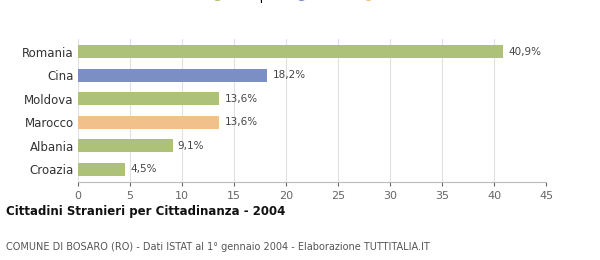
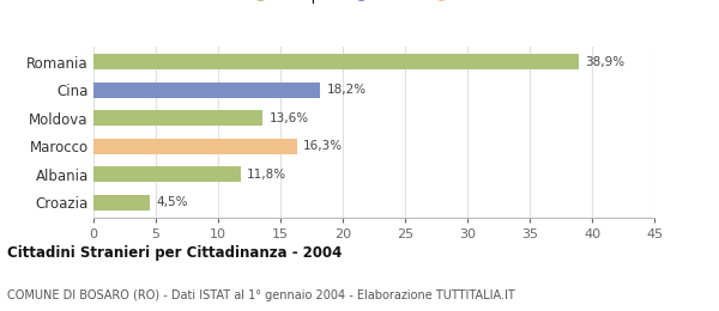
Romania: 40,9% -> 38,9%
Marocco: 13,6% -> 16,3%
Albania: 9,1% -> 11,8%
